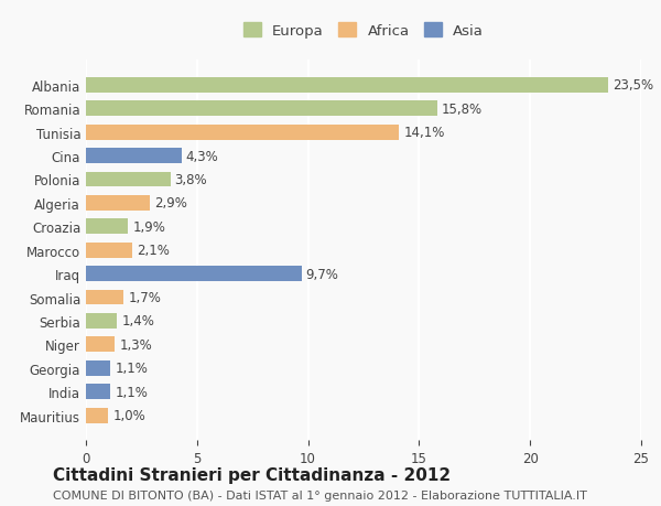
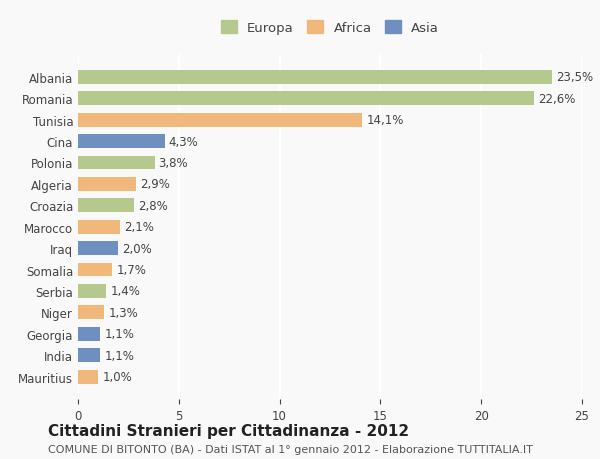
Romania: 15,8% -> 22,6%
Croazia: 1,9% -> 2,8%
Iraq: 9,7% -> 2,0%
